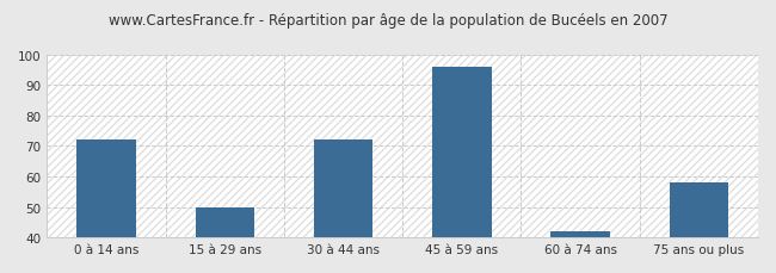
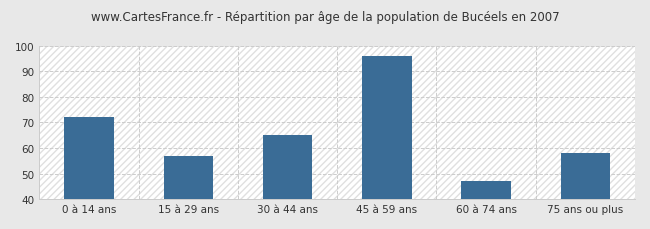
15 à 29 ans: 50 -> 57
30 à 44 ans: 72 -> 65
60 à 74 ans: 42 -> 47
